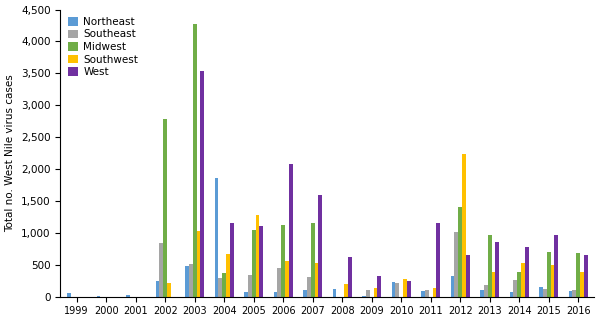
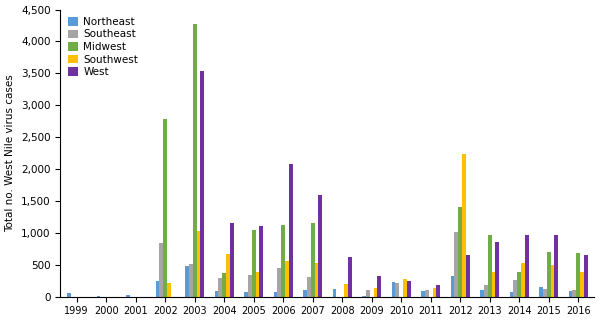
Northeast/2004: 1,860 -> 90
Southwest/2005: 1,280 -> 380
West/2011: 1,160 -> 190
West/2014: 780 -> 970
